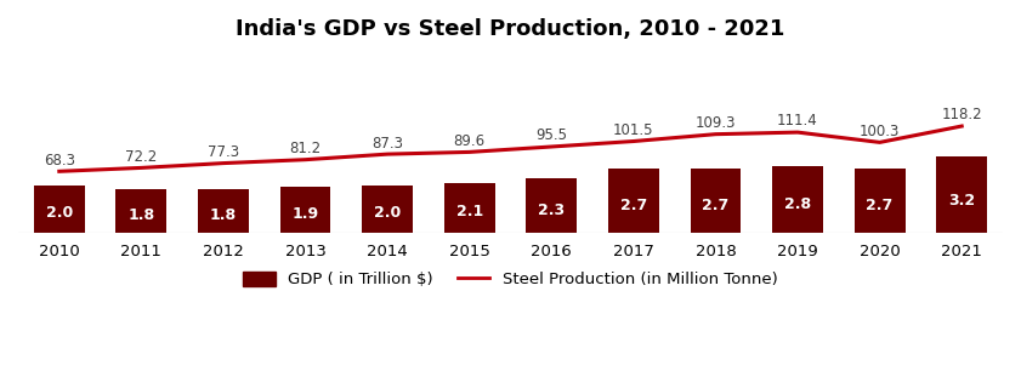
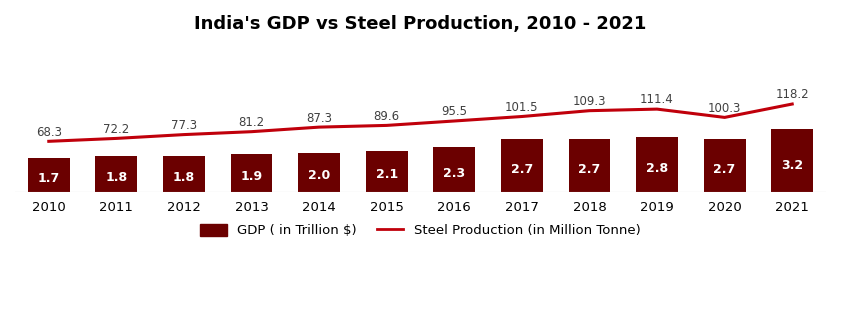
GDP ( in Trillion $)/2010: 2.0 -> 1.7
